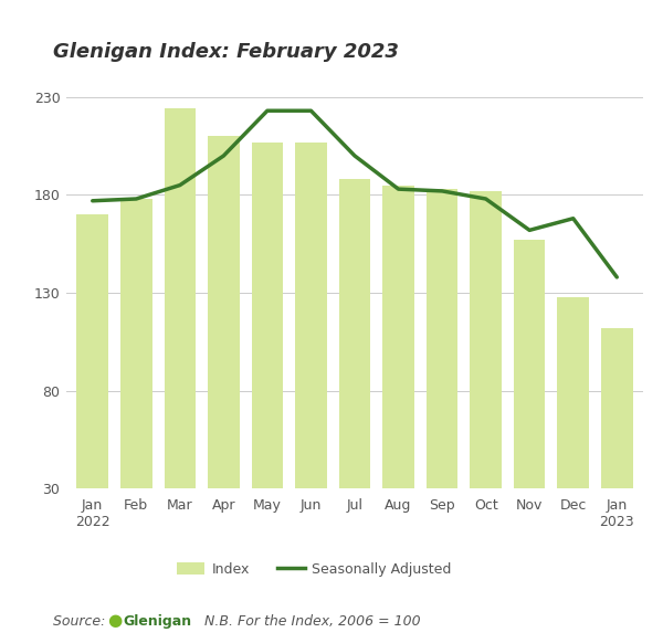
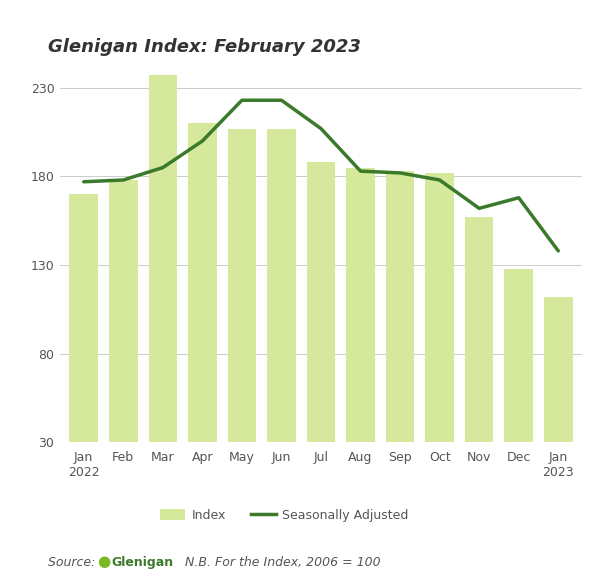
Index/Mar: 224 -> 237
Seasonally Adjusted/Jul: 200 -> 207
